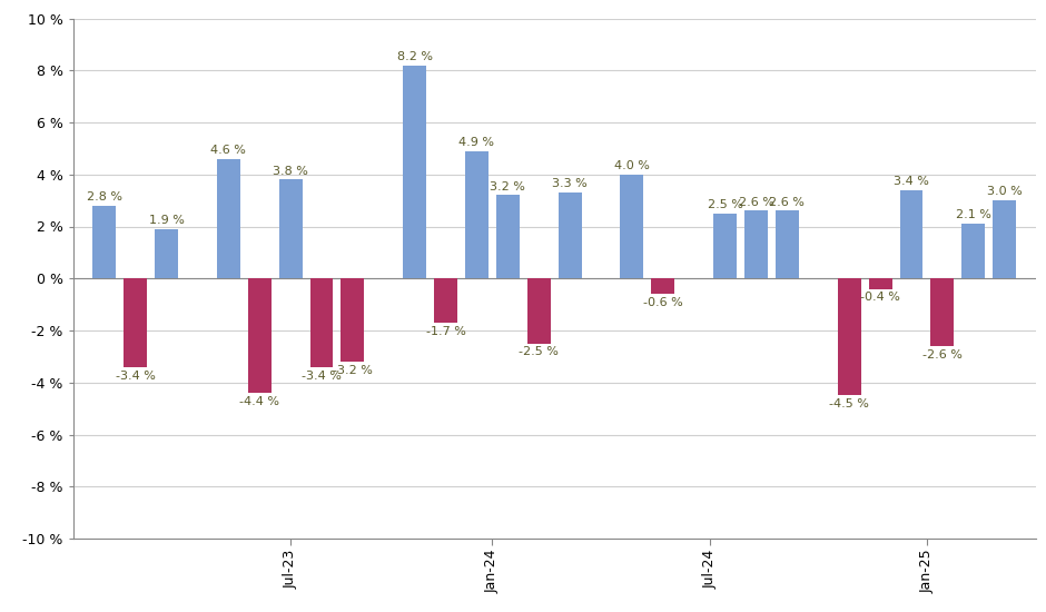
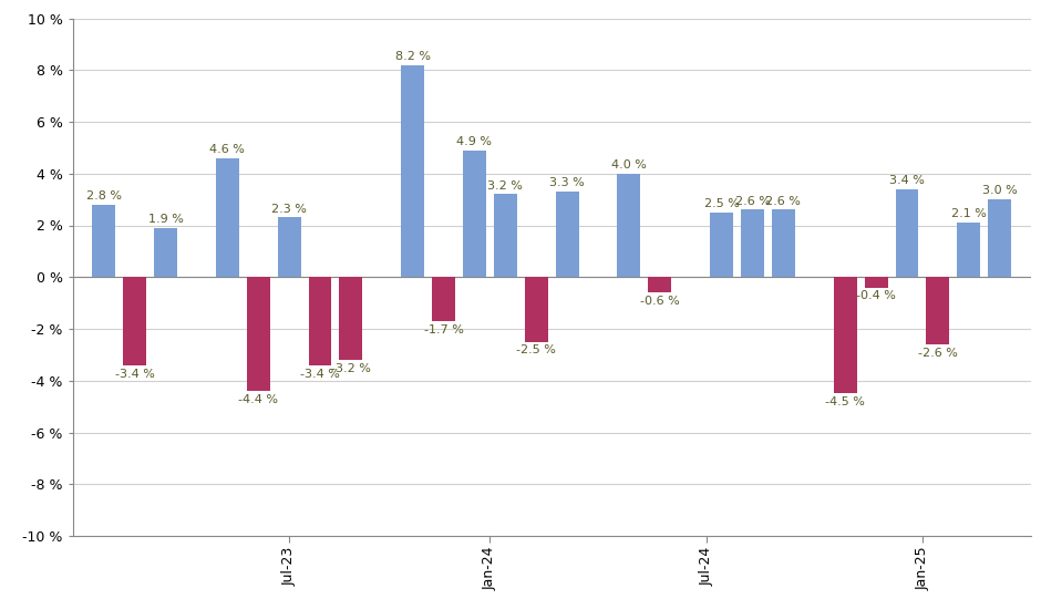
Jul-23: 3.8 -> 2.3
